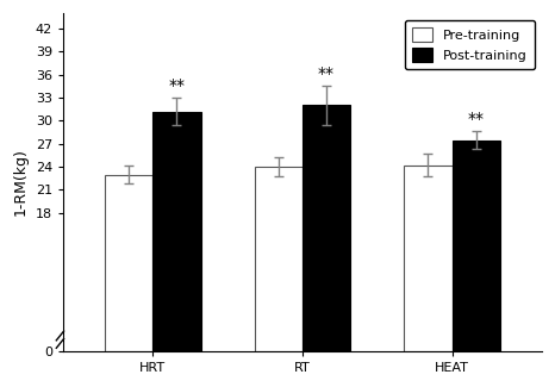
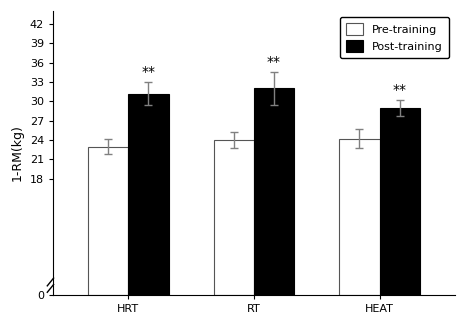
Post-training/HEAT: 27.5 -> 29.0
